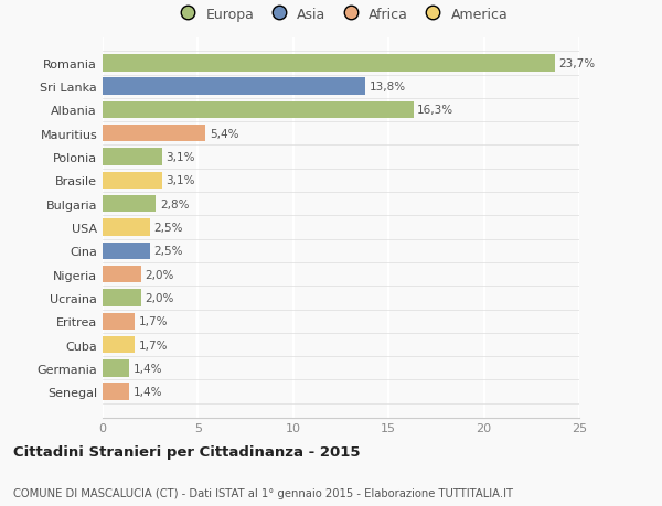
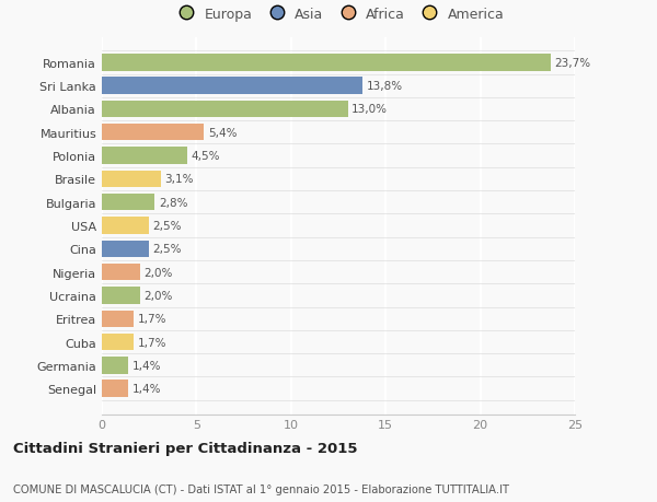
Albania: 16,3% -> 13,0%
Polonia: 3,1% -> 4,5%
